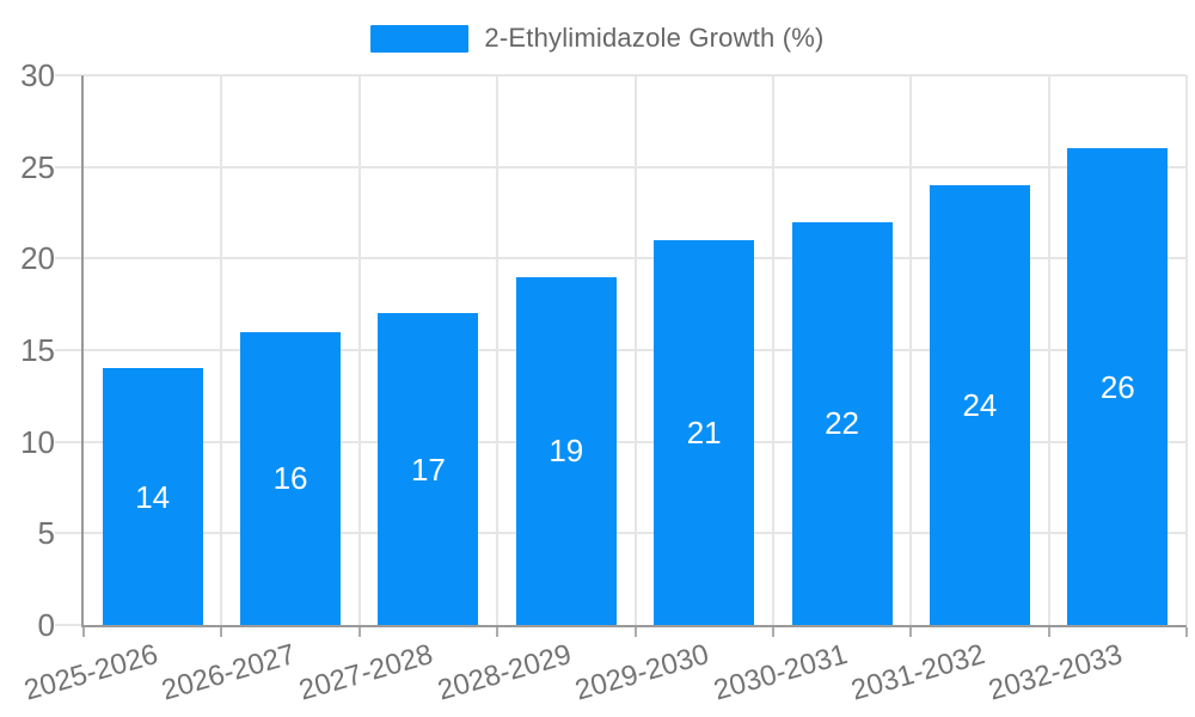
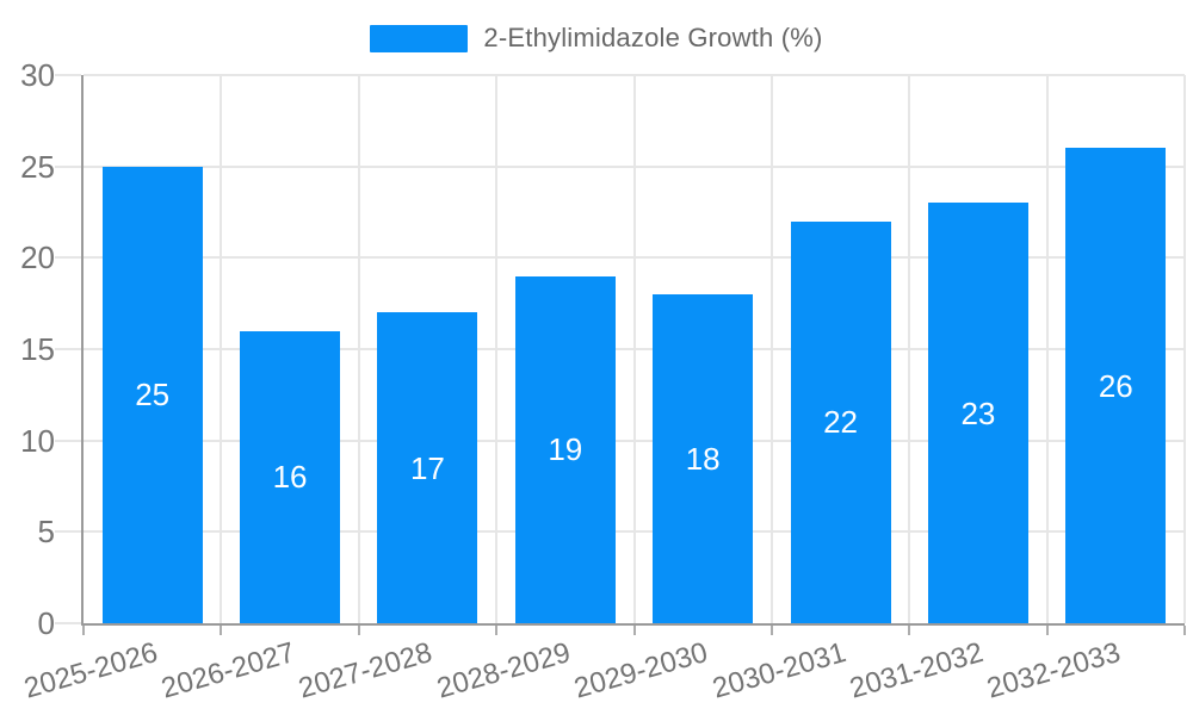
2025-2026: 14 -> 25
2029-2030: 21 -> 18
2031-2032: 24 -> 23
